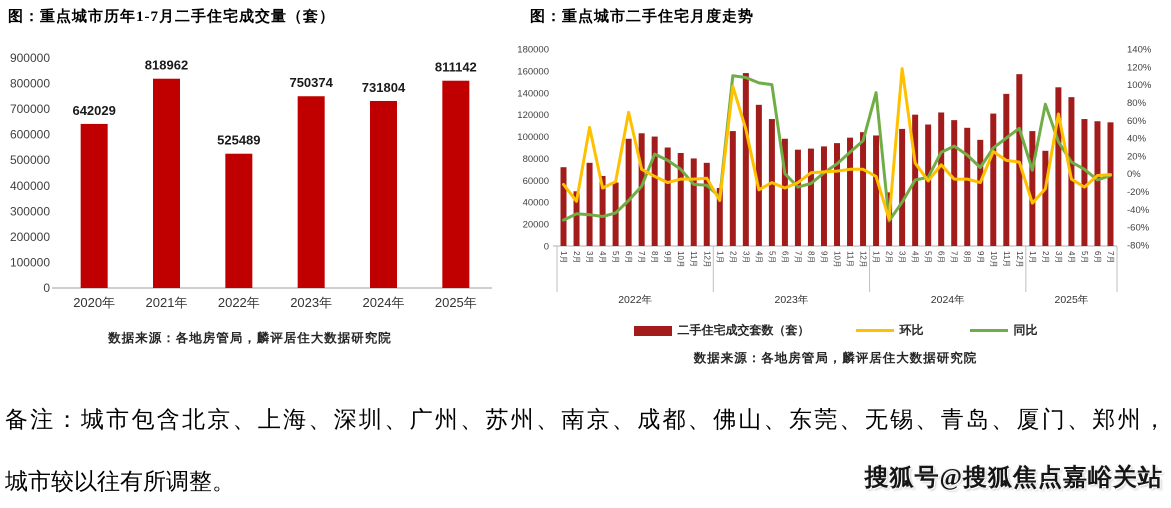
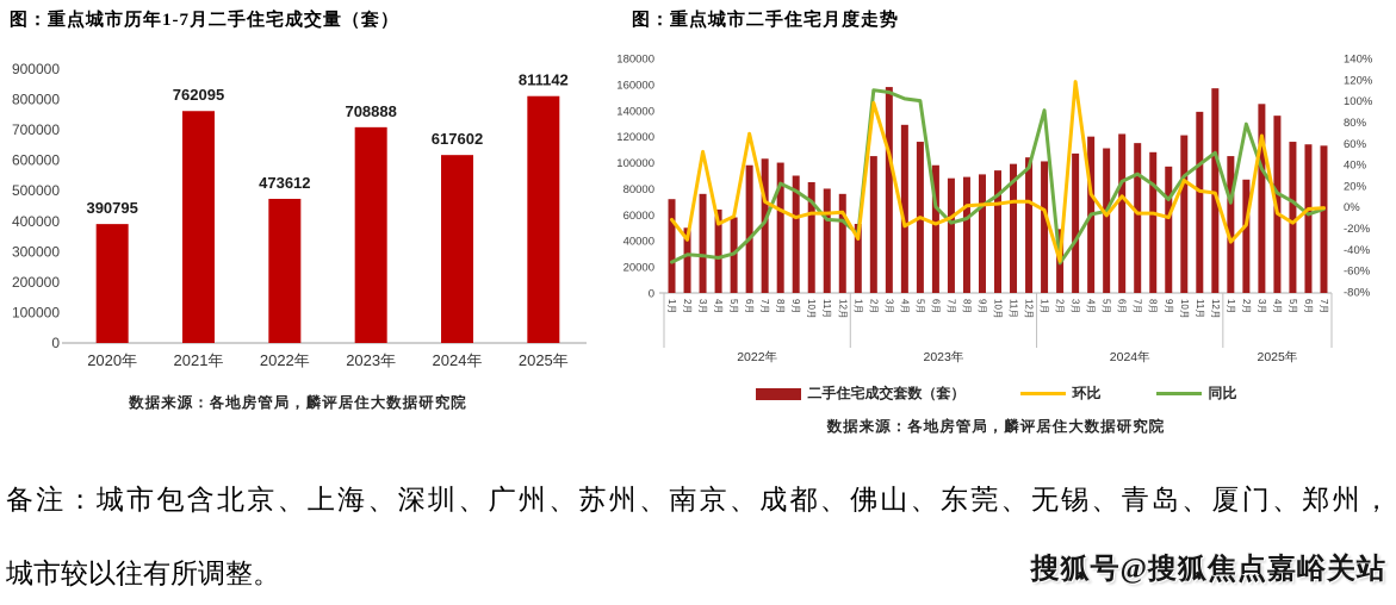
图：重点城市历年1-7月二手住宅成交量（套）/2020年: 642029 -> 390795
图：重点城市历年1-7月二手住宅成交量（套）/2021年: 818962 -> 762095
图：重点城市历年1-7月二手住宅成交量（套）/2022年: 525489 -> 473612
图：重点城市历年1-7月二手住宅成交量（套）/2023年: 750374 -> 708888
图：重点城市历年1-7月二手住宅成交量（套）/2024年: 731804 -> 617602
